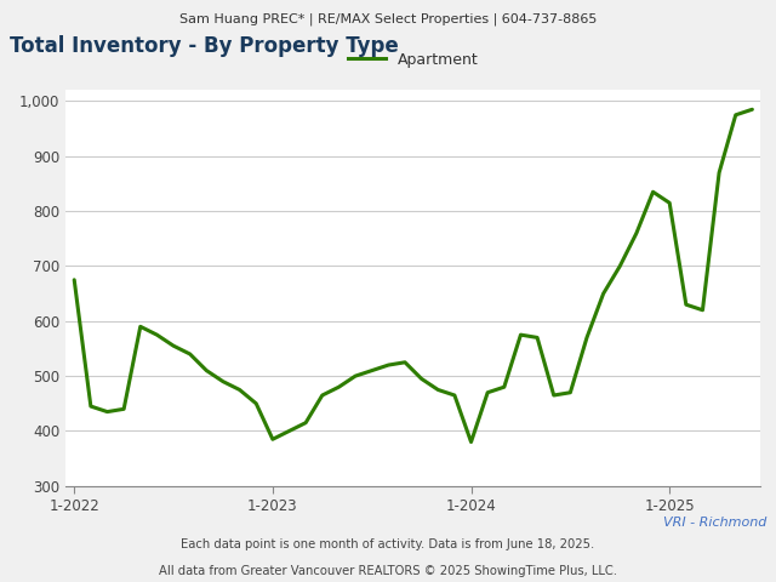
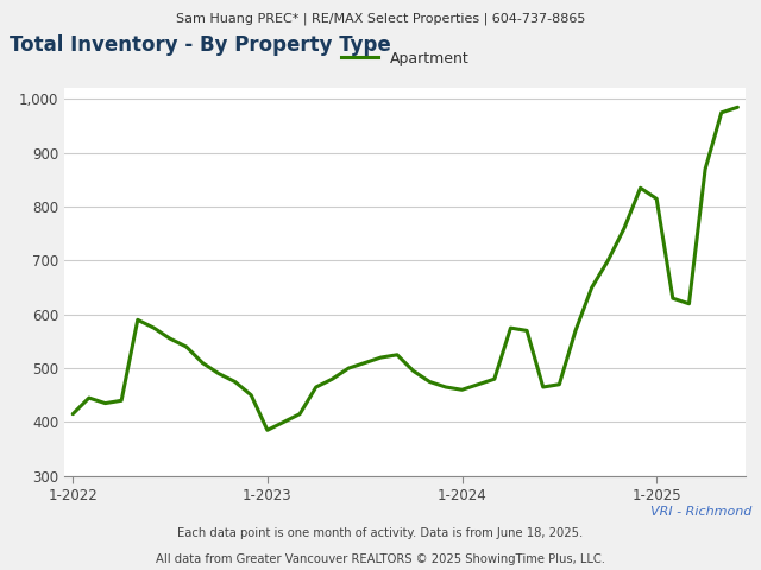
1-2022: 675 -> 415
1-2024: 380 -> 460
